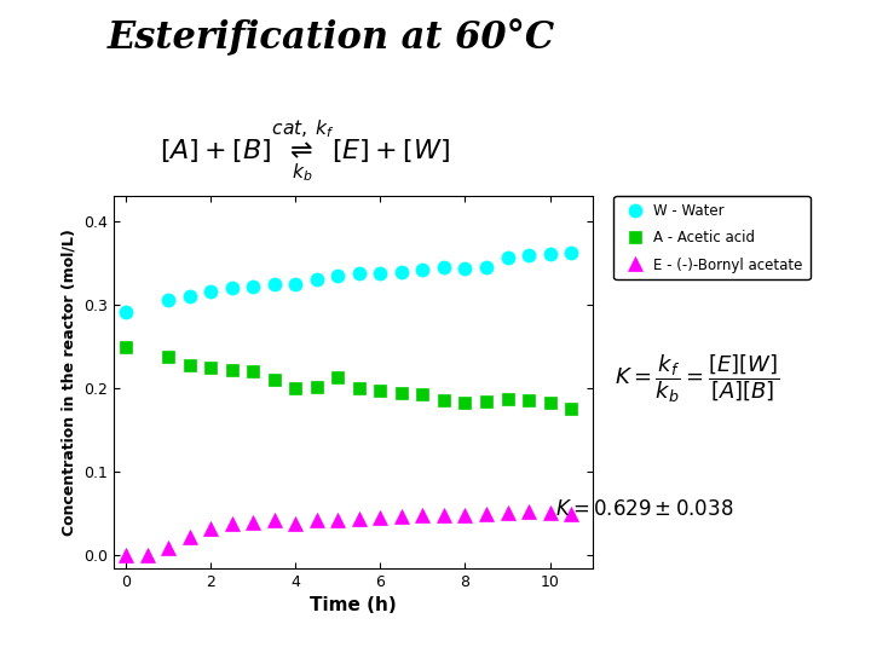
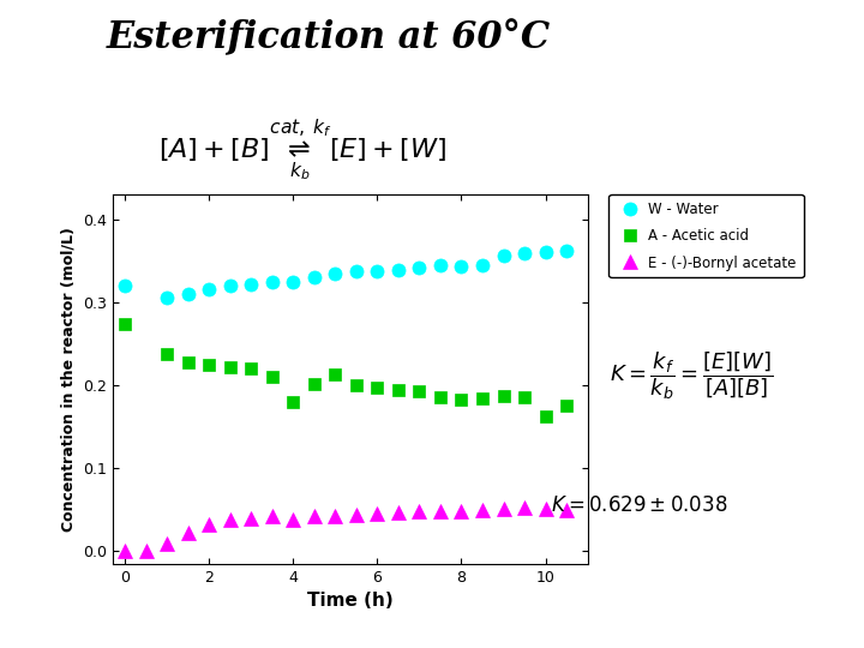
W - Water/0: 0.291 -> 0.320
A - Acetic acid/0: 0.250 -> 0.274
A - Acetic acid/4: 0.200 -> 0.180
A - Acetic acid/10: 0.183 -> 0.162
